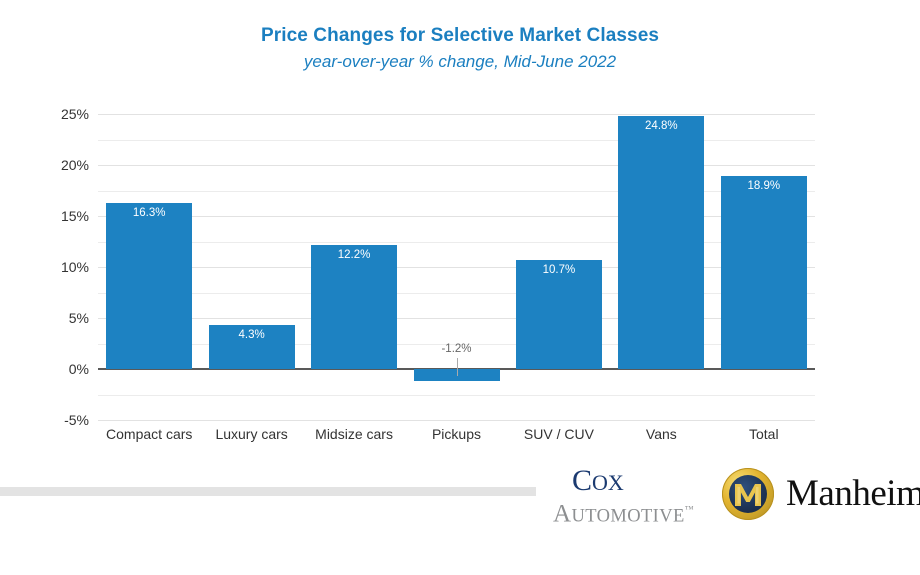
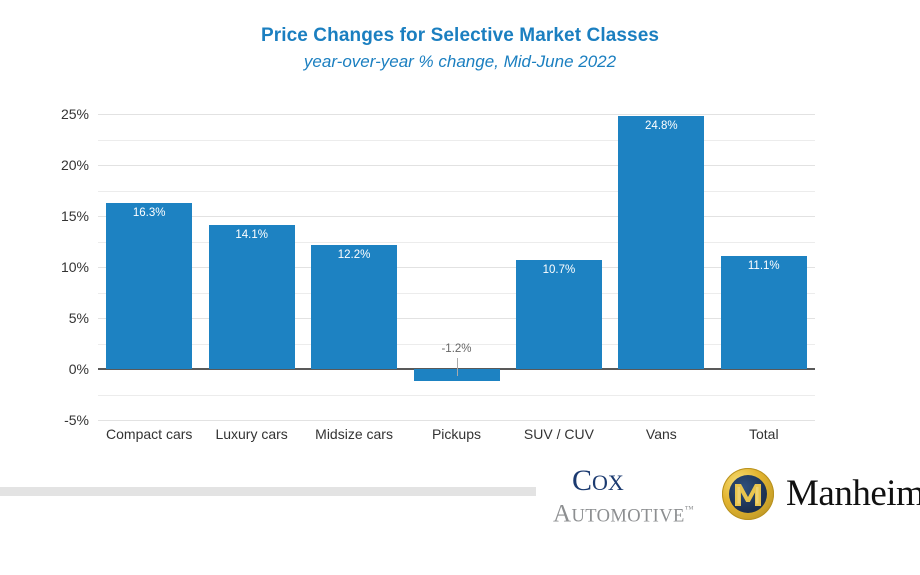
Luxury cars: 4.3% -> 14.1%
Total: 18.9% -> 11.1%
